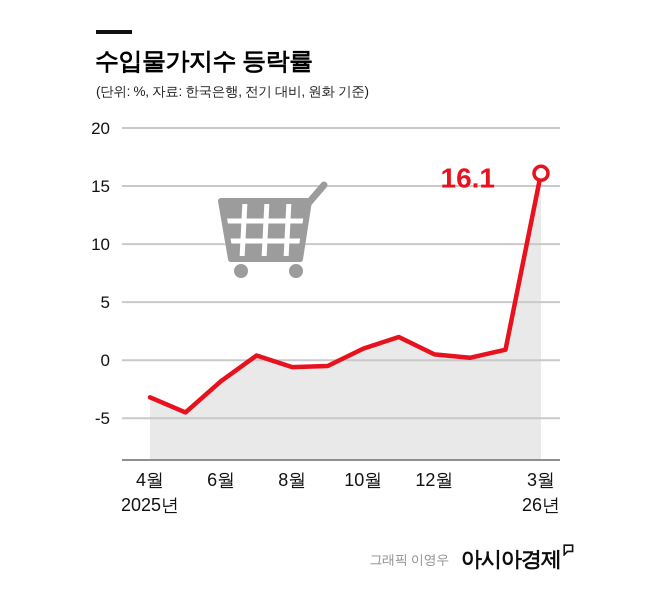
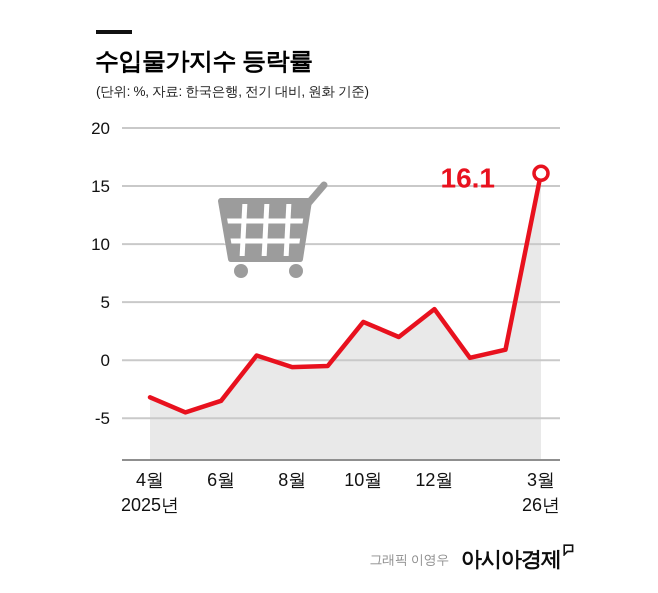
6월: -1.8 -> -3.5
10월: 1.0 -> 3.3
12월: 0.5 -> 4.4
